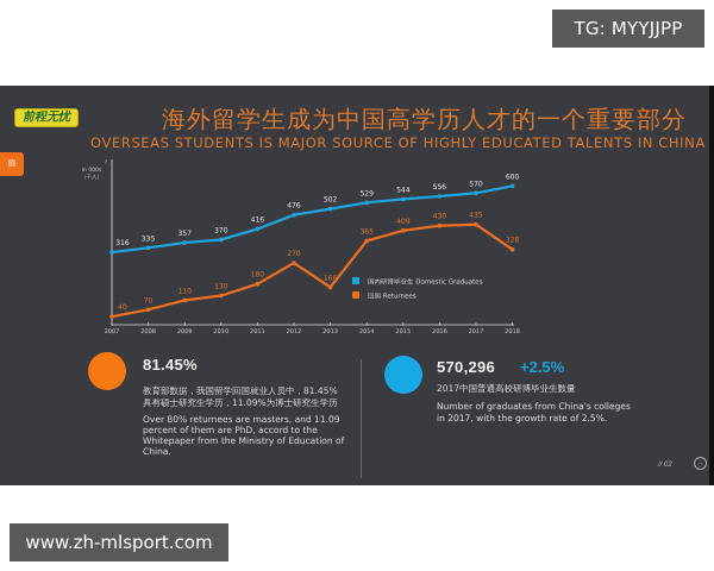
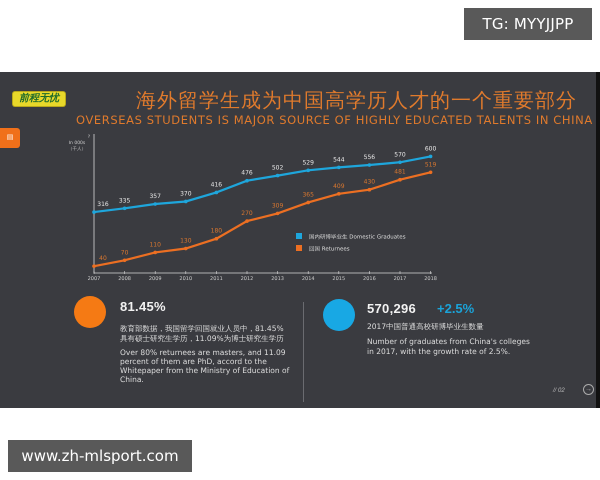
回国 Returnees/2013: 166 -> 309
回国 Returnees/2017: 435 -> 481
回国 Returnees/2018: 328 -> 519
